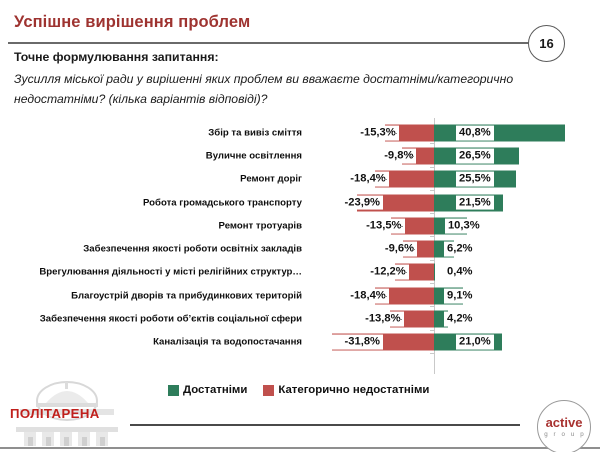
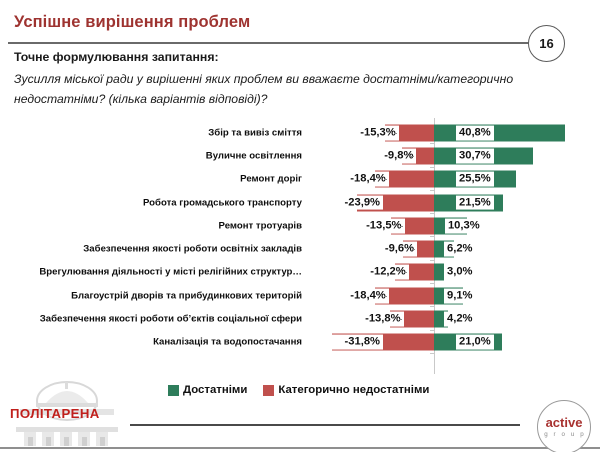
Достатніми/Вуличне освітлення: 26,5% -> 30,7%
Достатніми/Врегулювання діяльності у місті релігійних структур…: 0,4% -> 3,0%
